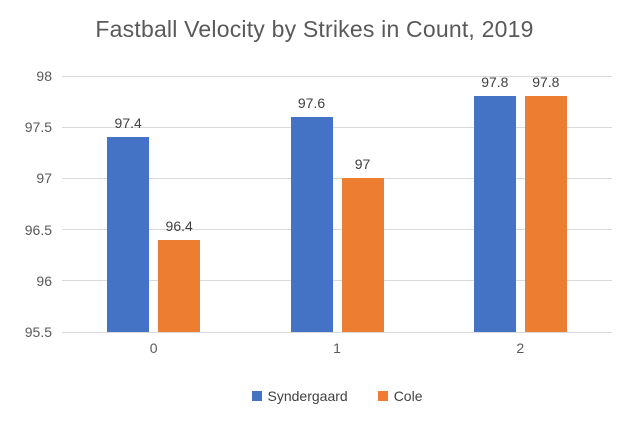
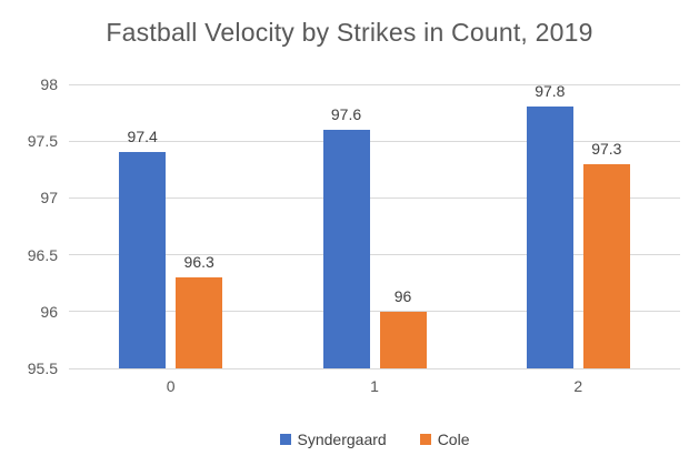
Cole/0: 96.4 -> 96.3
Cole/1: 97 -> 96
Cole/2: 97.8 -> 97.3
